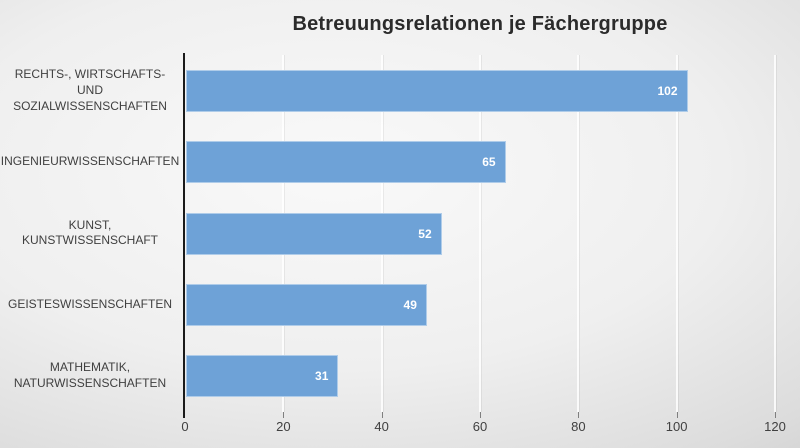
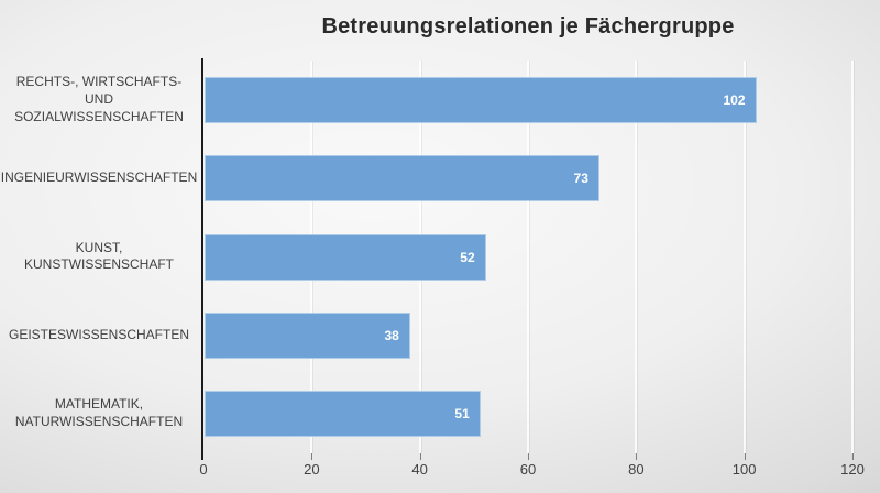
INGENIEURWISSENSCHAFTEN: 65 -> 73
GEISTESWISSENSCHAFTEN: 49 -> 38
MATHEMATIK, NATURWISSENSCHAFTEN: 31 -> 51
